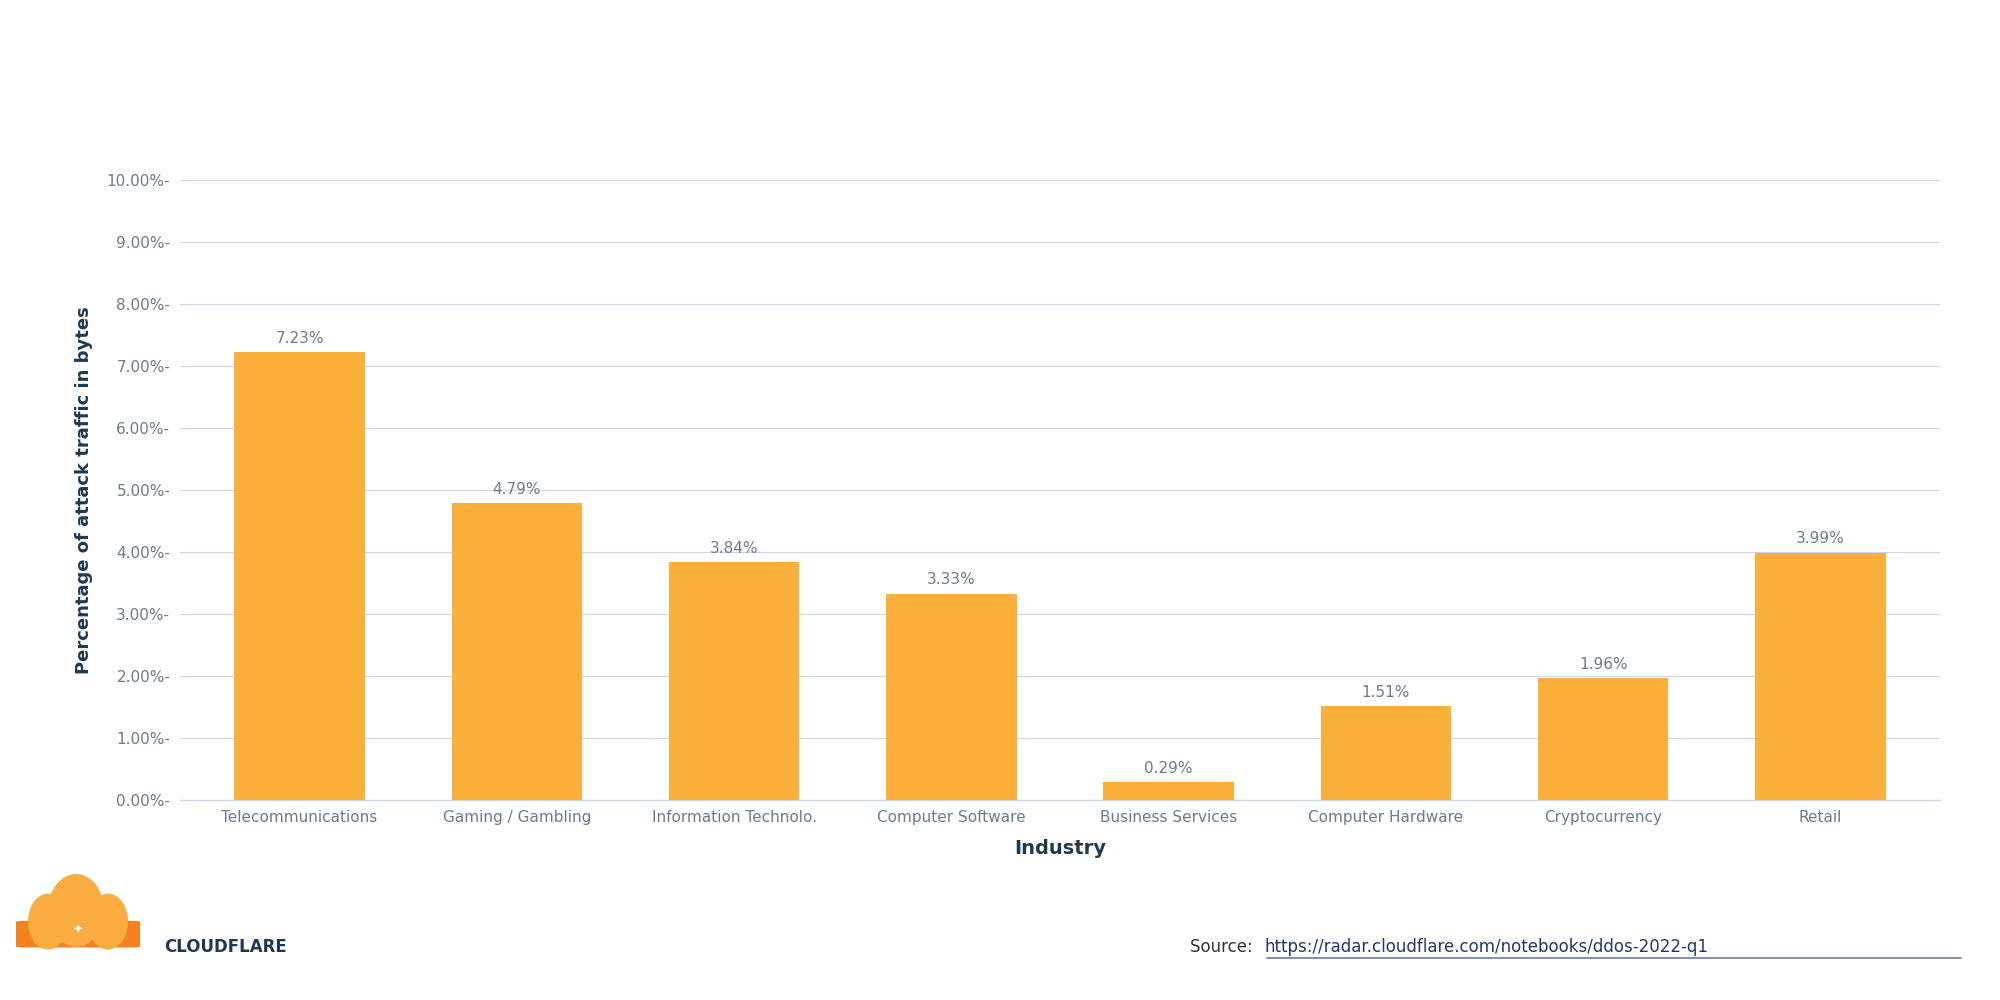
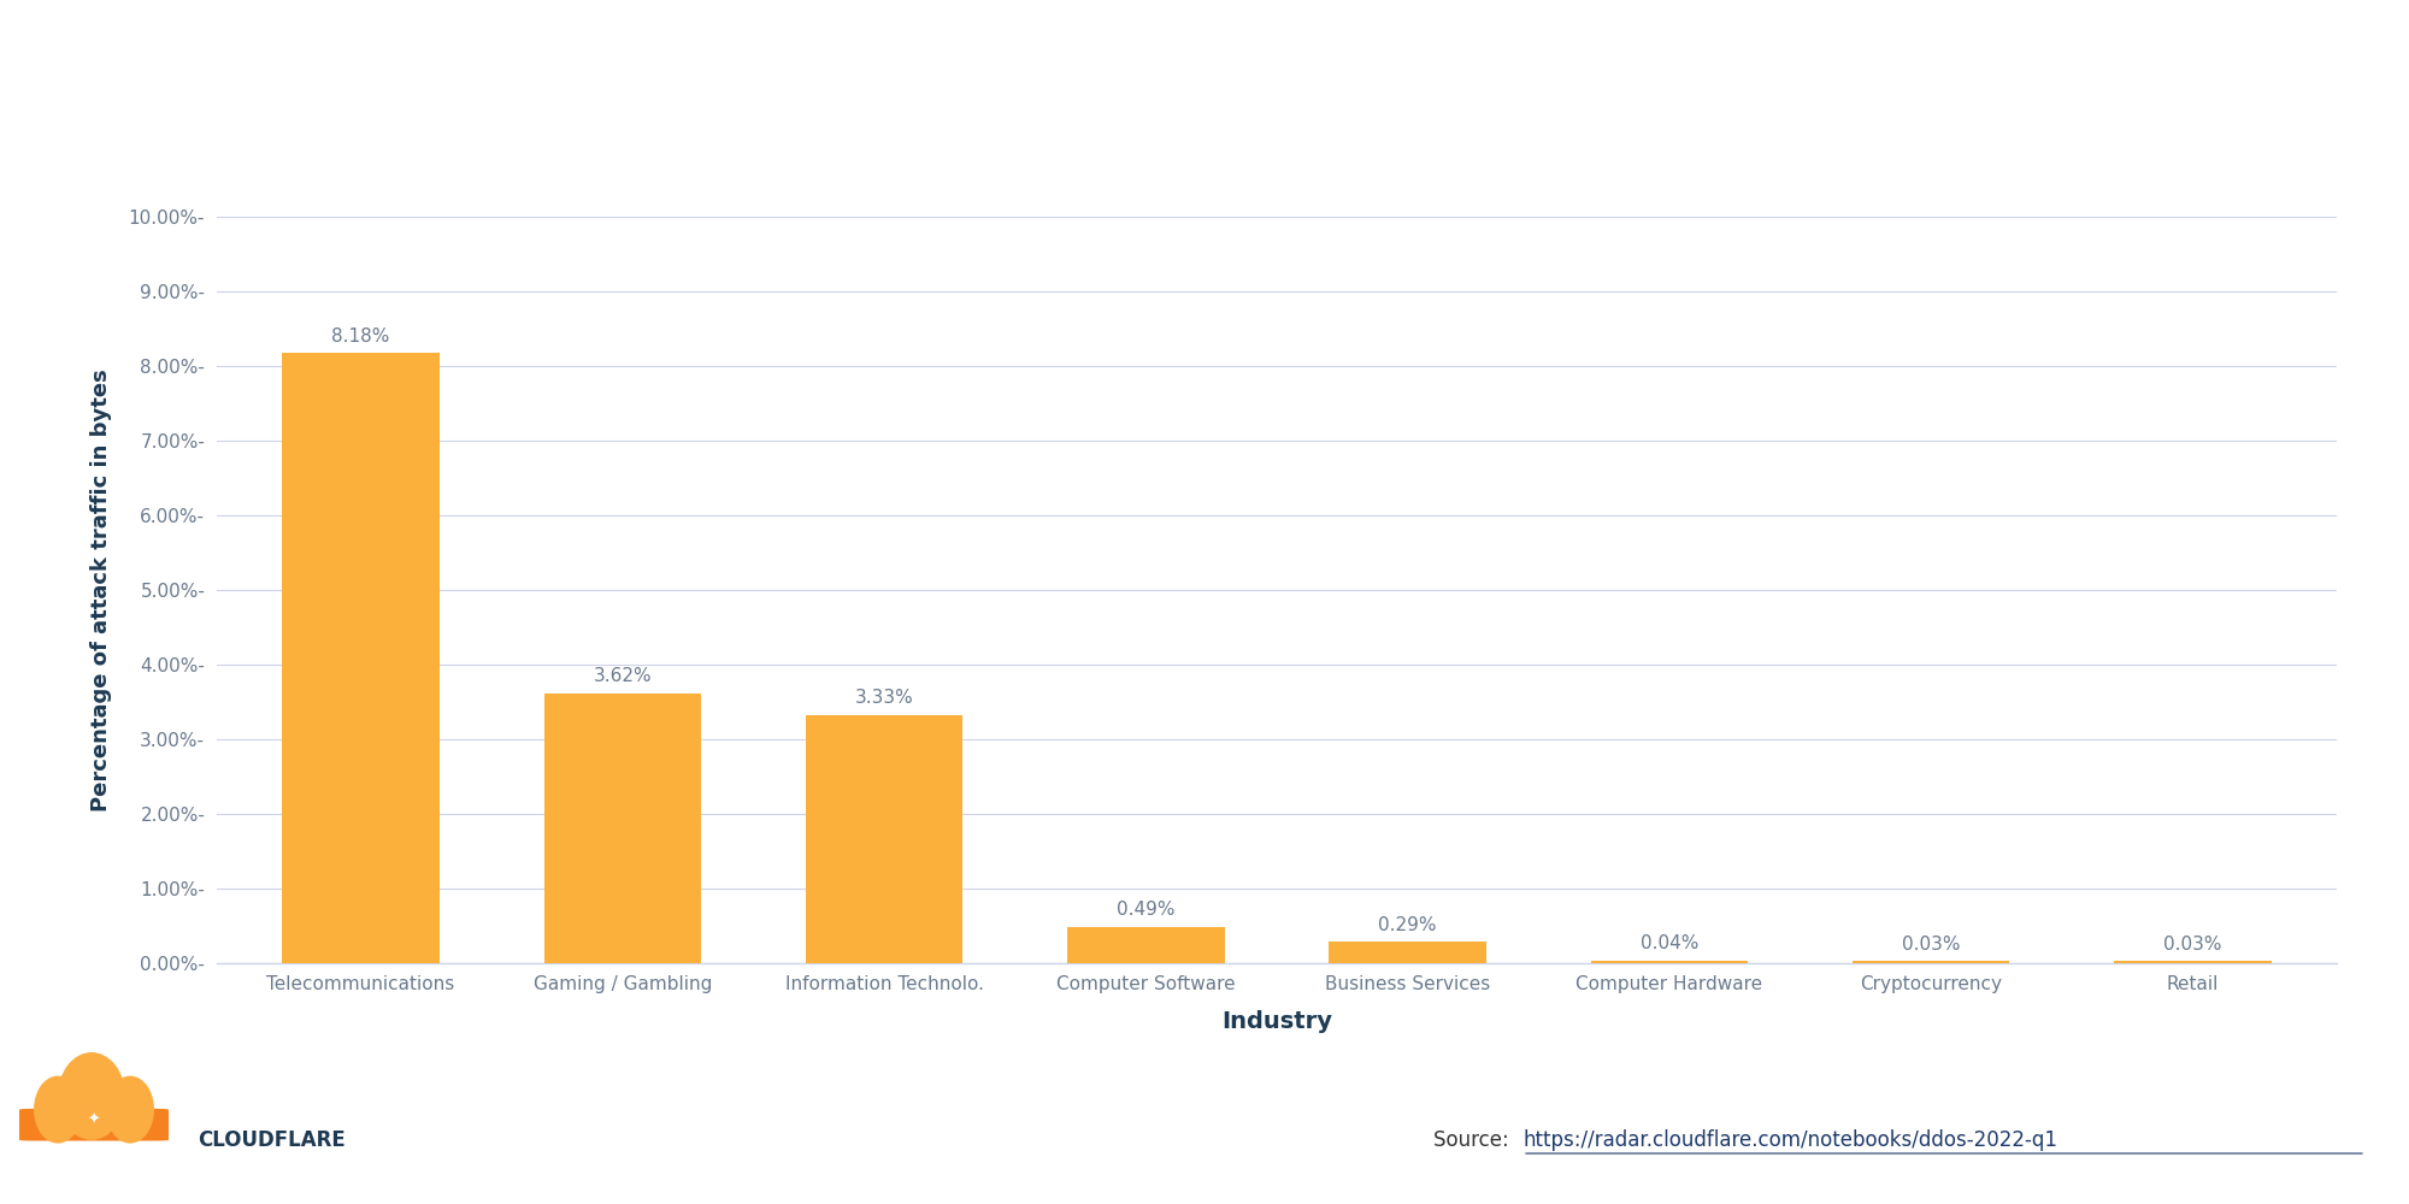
Telecommunications: 7.23% -> 8.18%
Gaming / Gambling: 4.79% -> 3.62%
Information Technolo.: 3.84% -> 3.33%
Computer Software: 3.33% -> 0.49%
Computer Hardware: 1.51% -> 0.04%
Cryptocurrency: 1.96% -> 0.03%
Retail: 3.99% -> 0.03%
